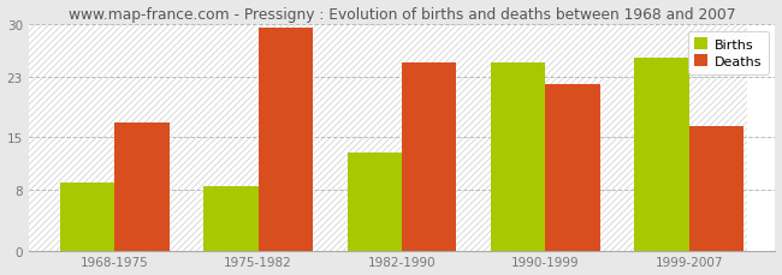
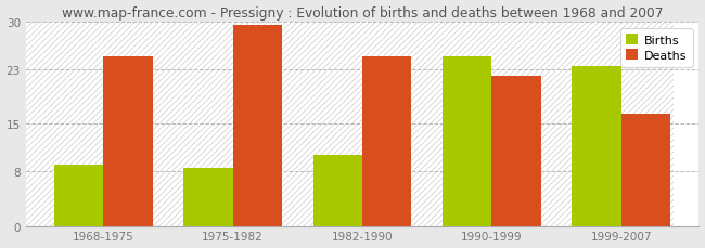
Deaths/1968-1975: 17.0 -> 25.0
Births/1982-1990: 13.0 -> 10.5
Births/1999-2007: 25.6 -> 23.5
